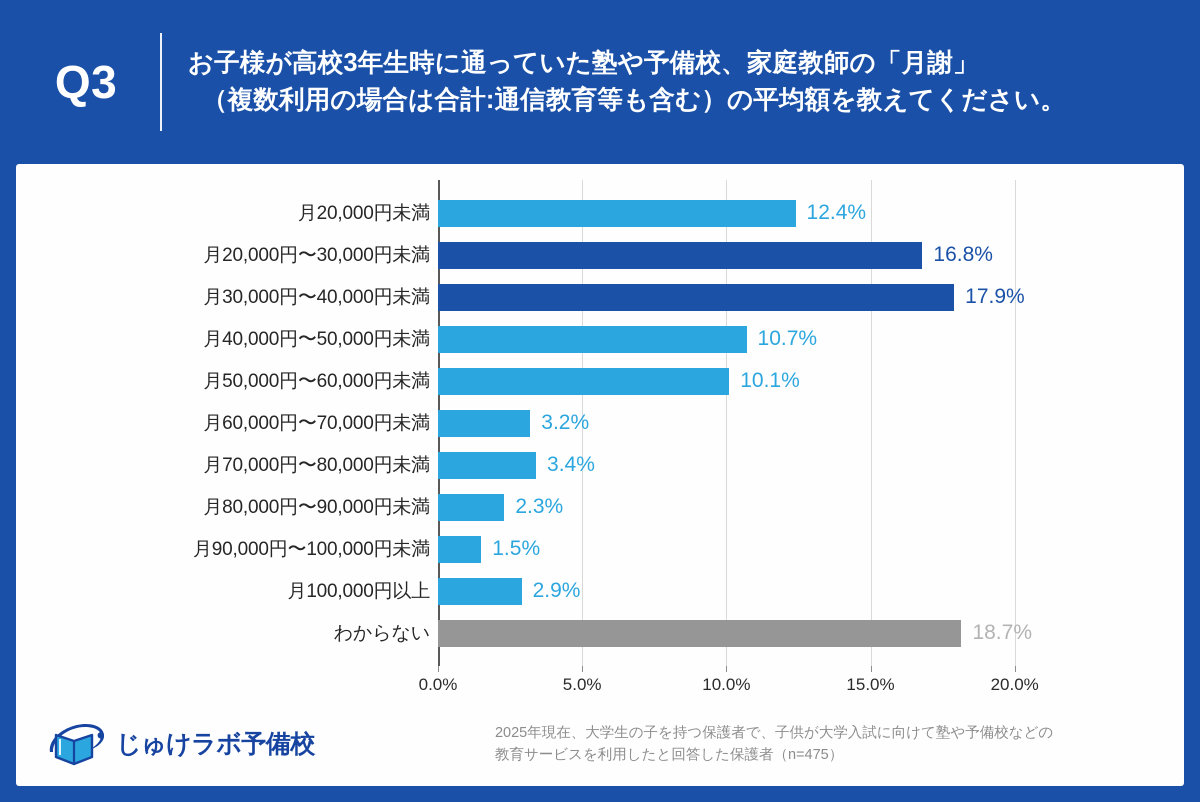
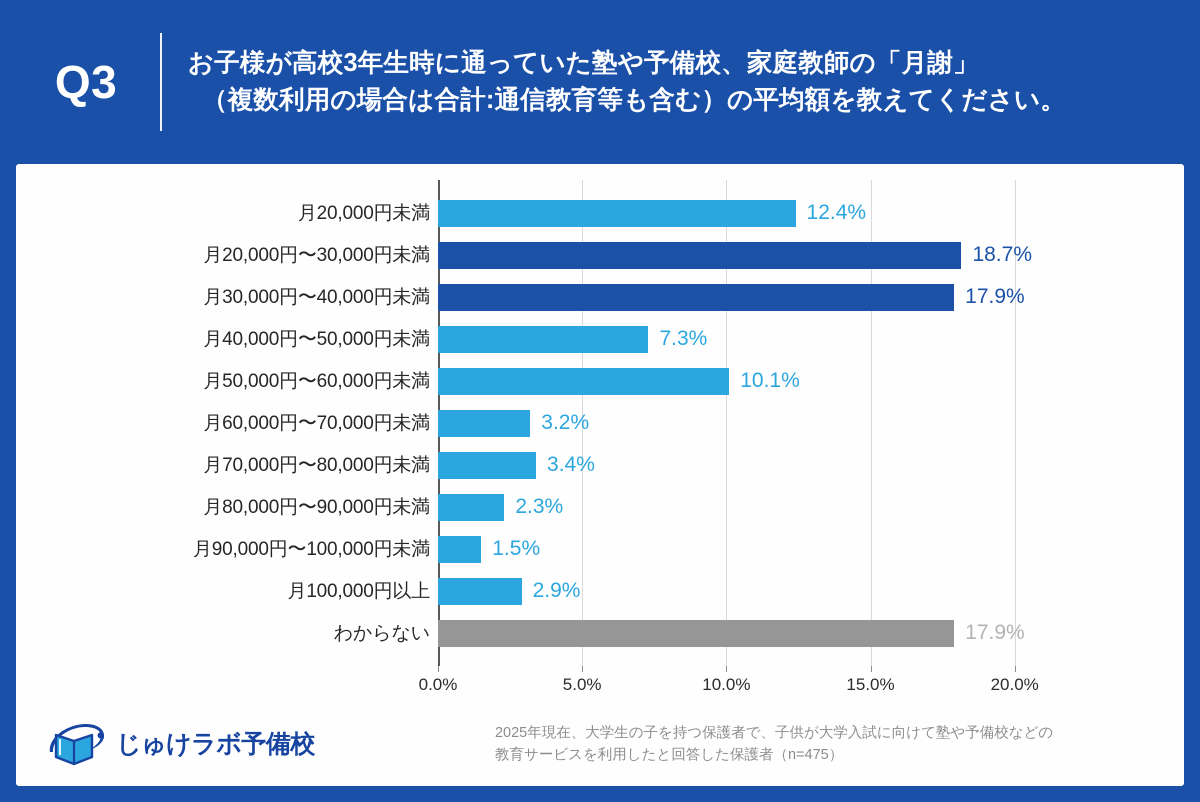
月20,000円〜30,000円未満: 16.8% -> 18.7%
月40,000円〜50,000円未満: 10.7% -> 7.3%
わからない: 18.7% -> 17.9%
